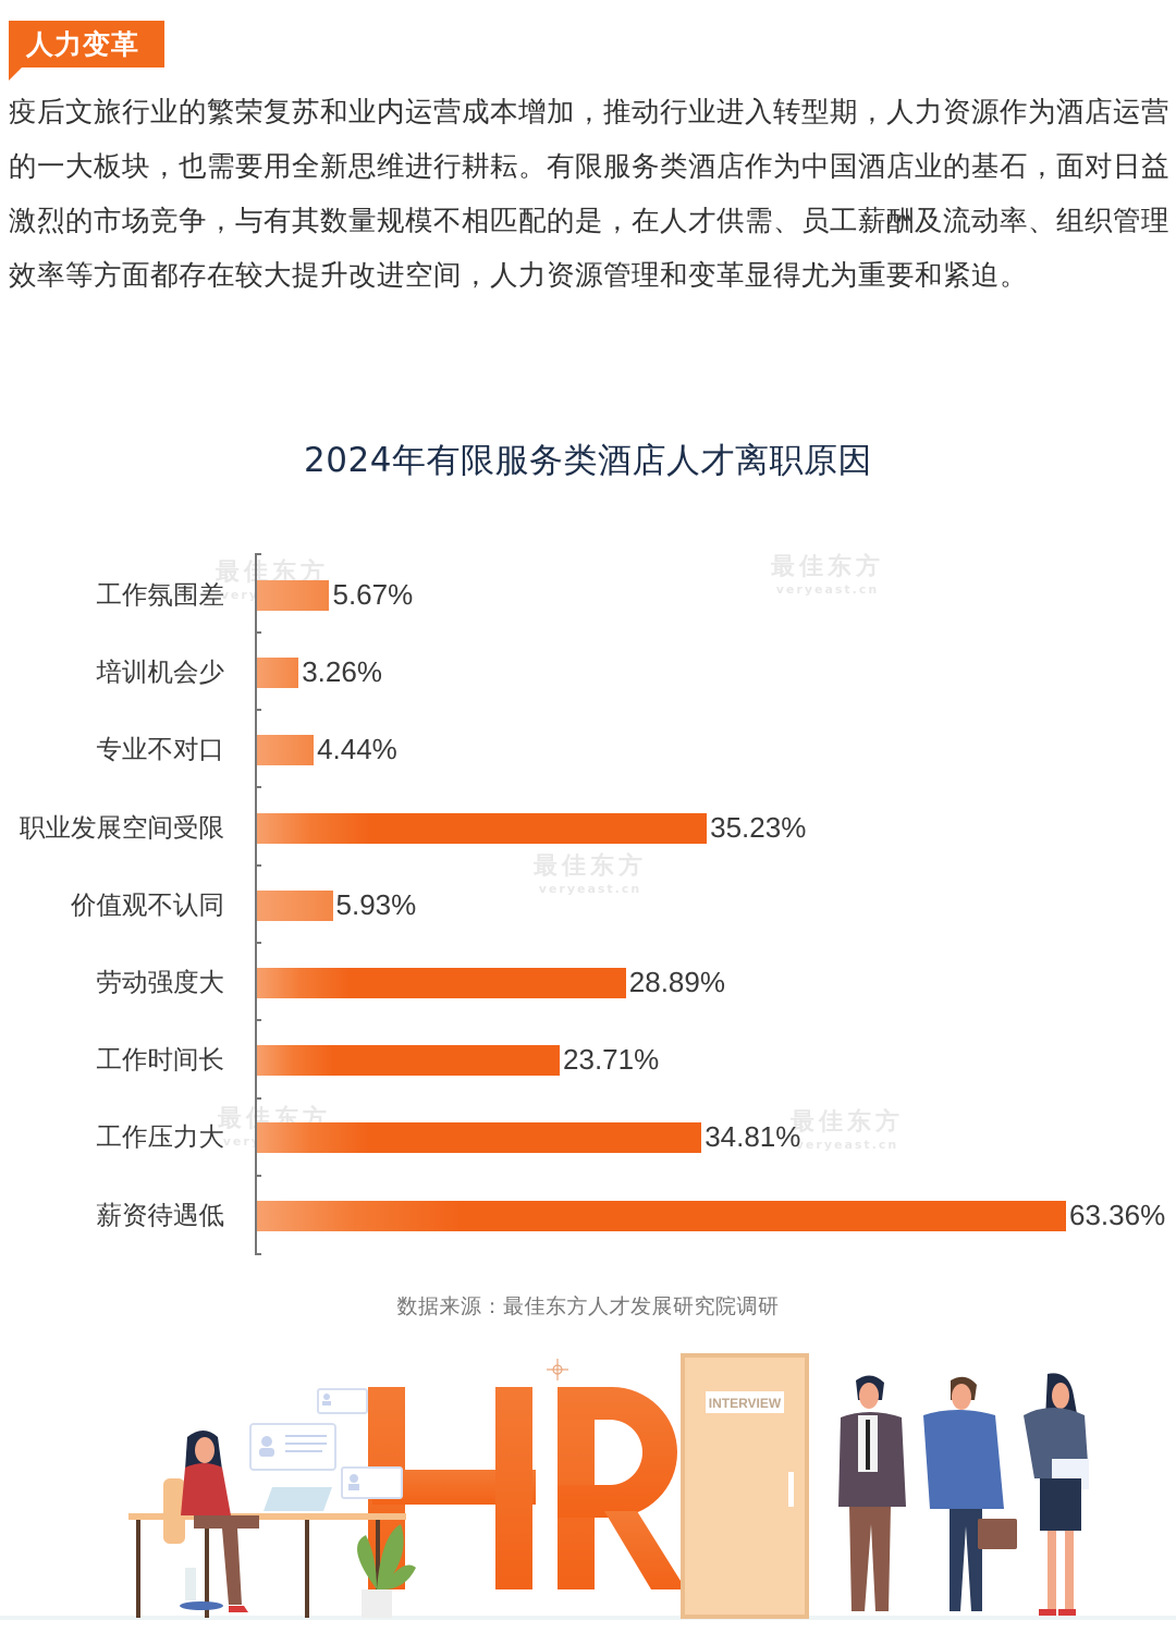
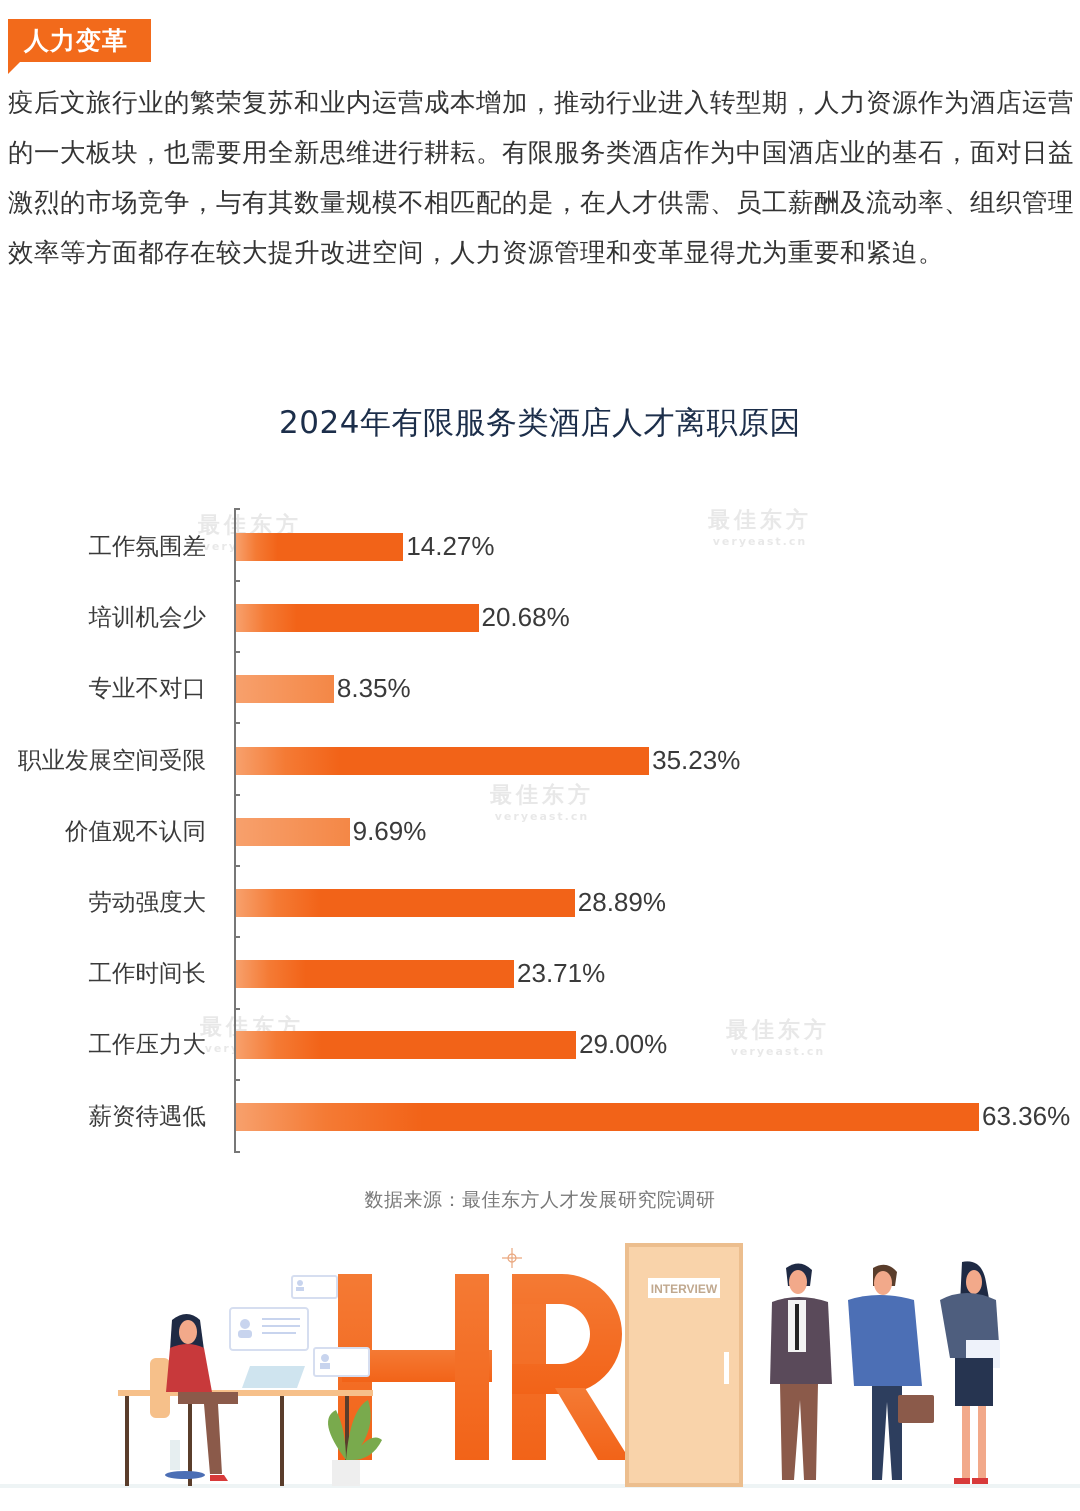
工作氛围差: 5.67% -> 14.27%
培训机会少: 3.26% -> 20.68%
专业不对口: 4.44% -> 8.35%
价值观不认同: 5.93% -> 9.69%
工作压力大: 34.81% -> 29.00%
